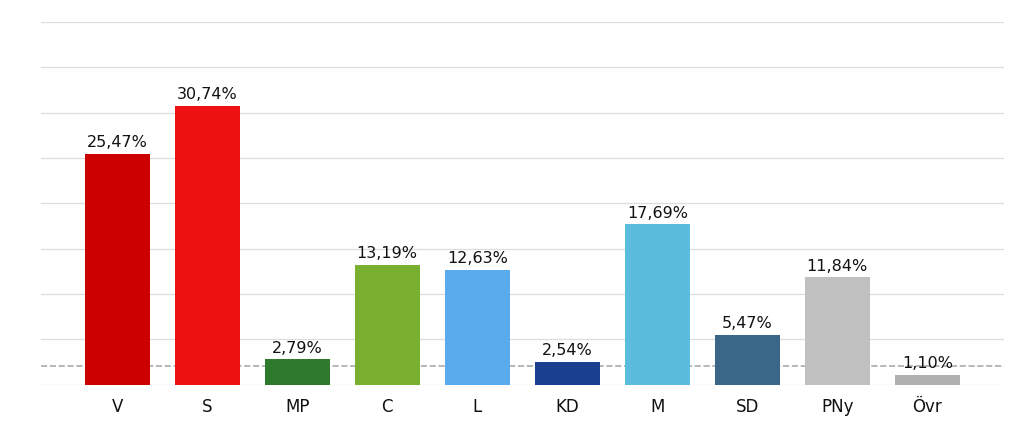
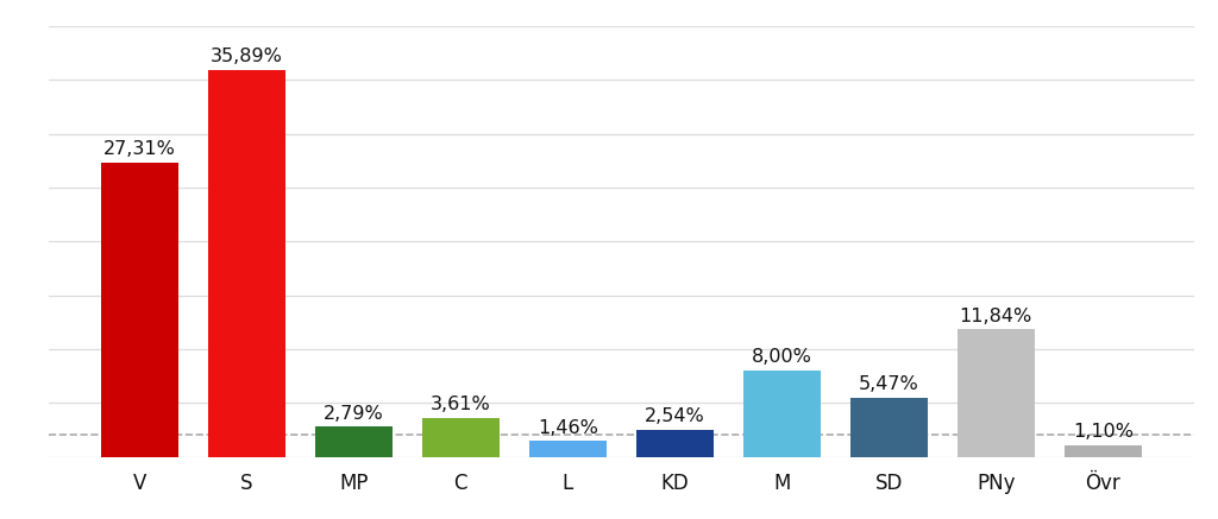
V: 25,47% -> 27,31%
S: 30,74% -> 35,89%
C: 13,19% -> 3,61%
L: 12,63% -> 1,46%
M: 17,69% -> 8,00%
